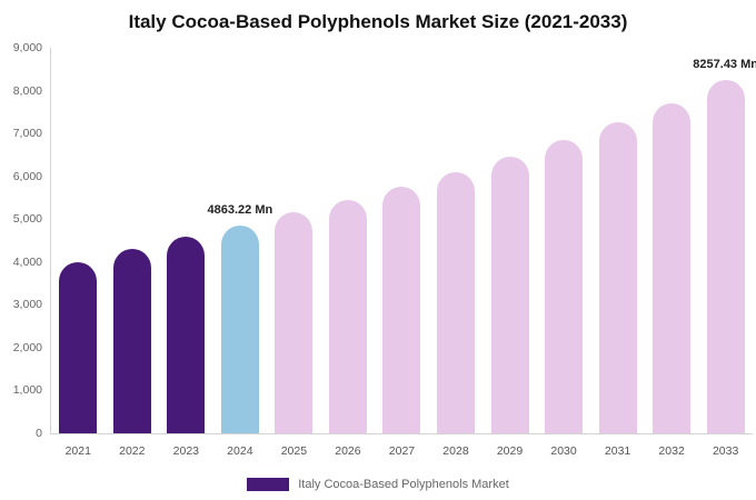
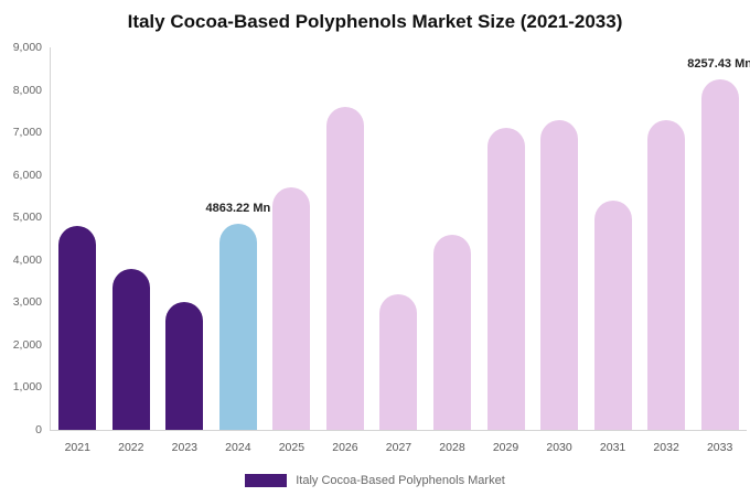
2021: 4000 -> 4800
2022: 4300 -> 3800
2023: 4600 -> 3000
2025: 5200 -> 5700
2026: 5400 -> 7600
2027: 5800 -> 3200
2028: 6100 -> 4600
2029: 6400 -> 7100
2030: 6800 -> 7300
2031: 7200 -> 5400
2032: 7700 -> 7300
